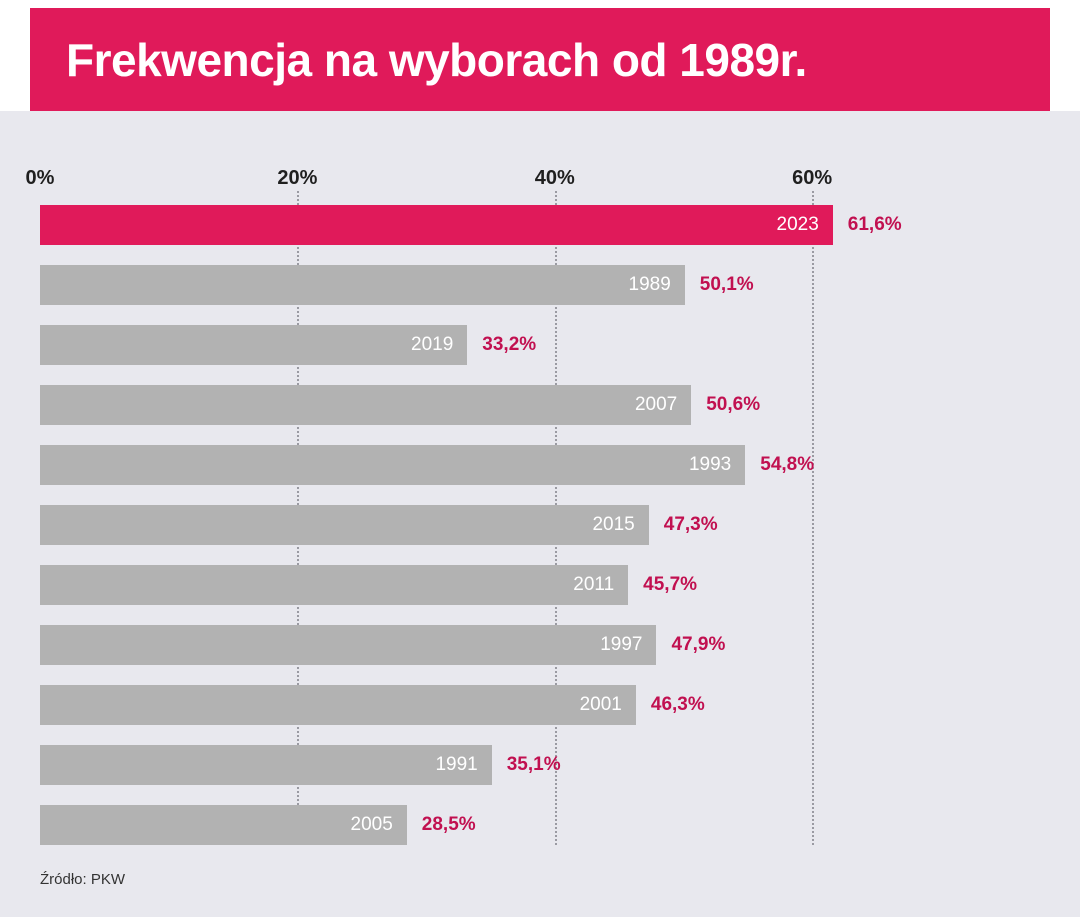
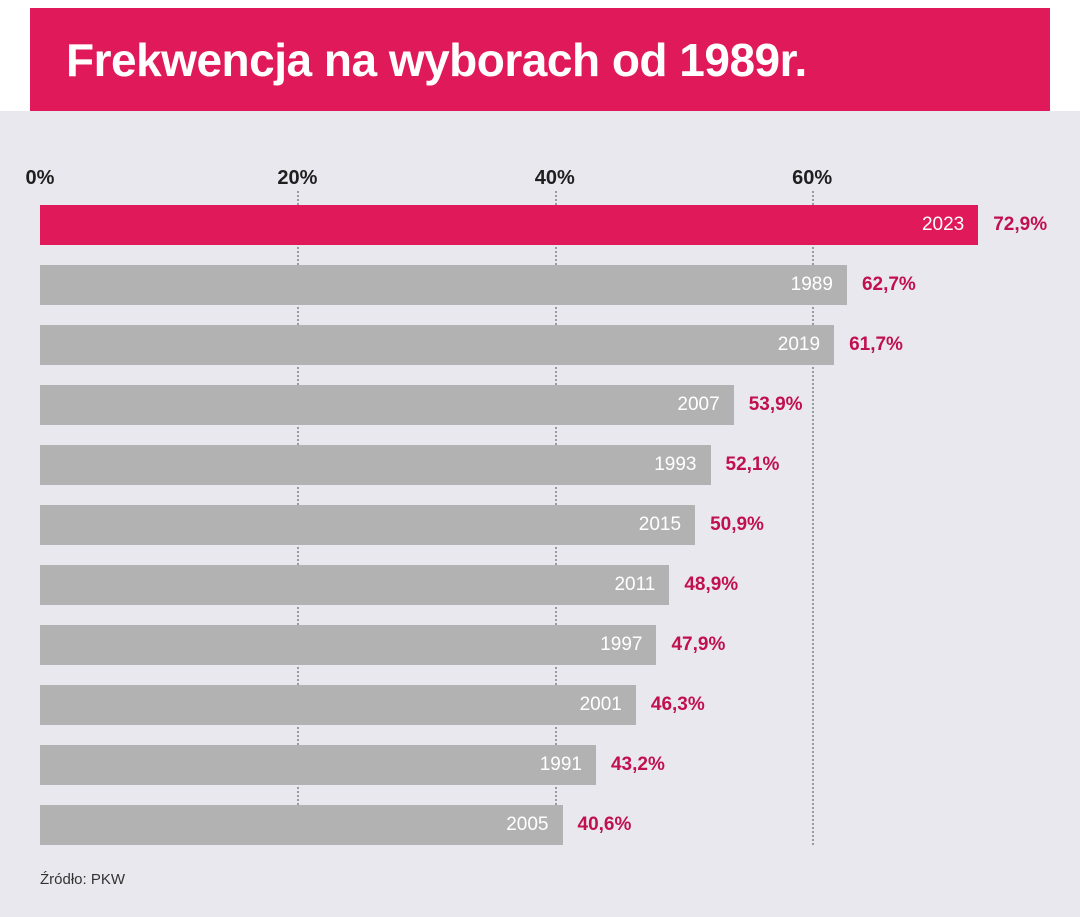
2023: 61,6% -> 72,9%
1989: 50,1% -> 62,7%
2019: 33,2% -> 61,7%
2007: 50,6% -> 53,9%
1993: 54,8% -> 52,1%
2015: 47,3% -> 50,9%
2011: 45,7% -> 48,9%
1991: 35,1% -> 43,2%
2005: 28,5% -> 40,6%
